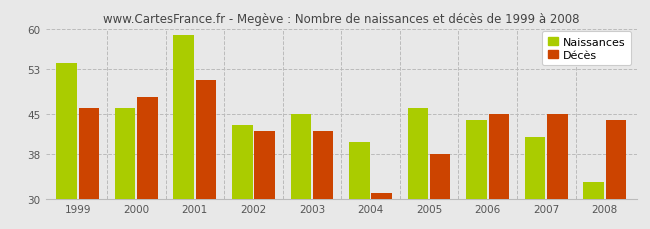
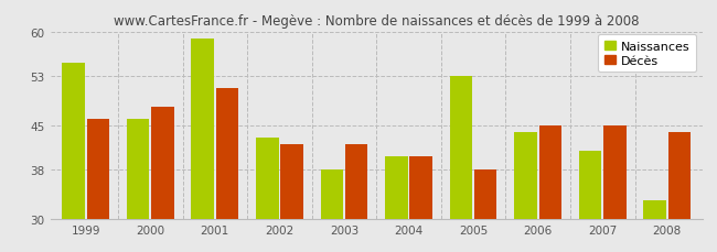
Naissances/1999: 54 -> 55
Naissances/2003: 45 -> 38
Décès/2004: 31 -> 40
Naissances/2005: 46 -> 53
